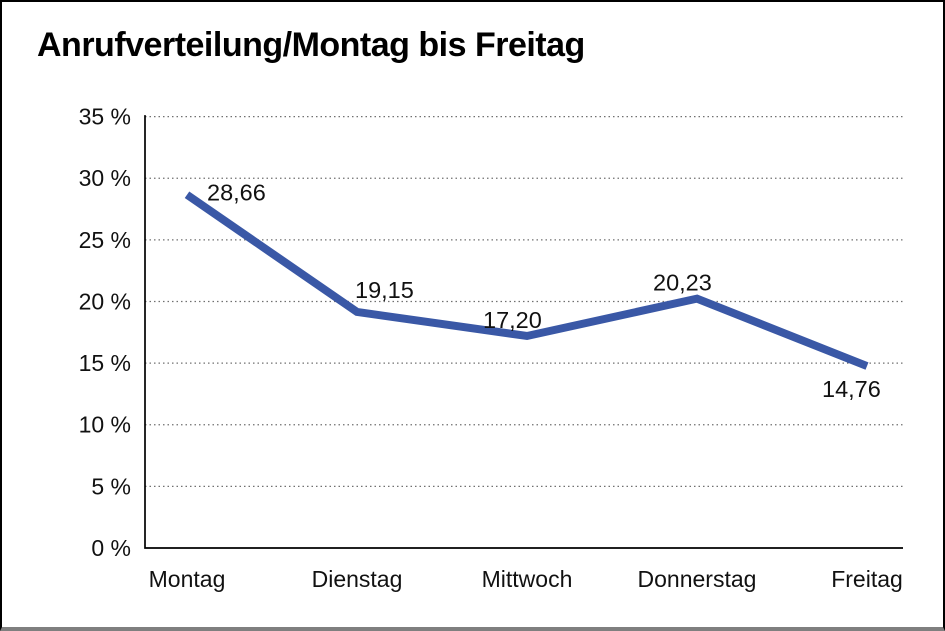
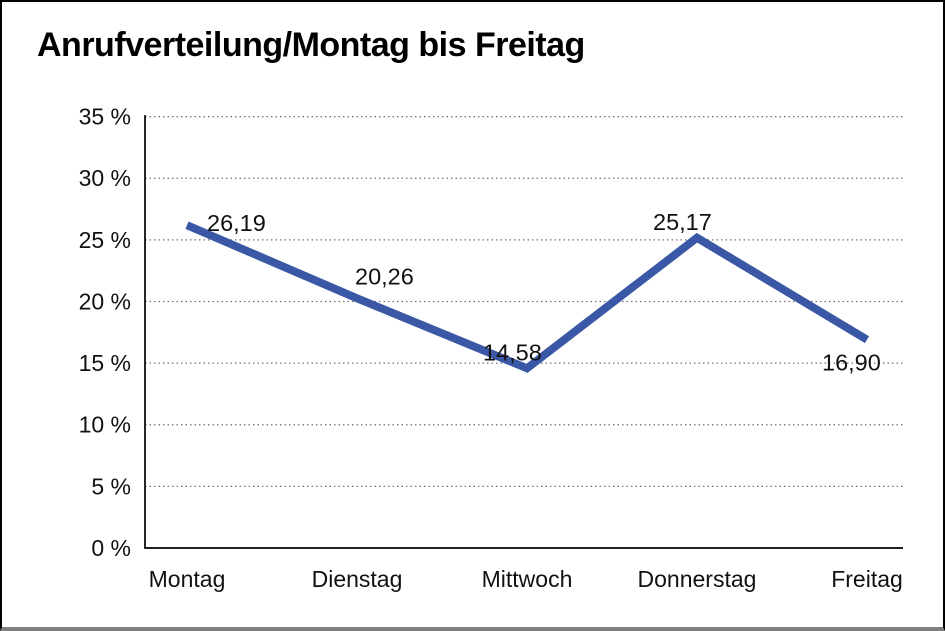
Montag: 28,66 -> 26,19
Dienstag: 19,15 -> 20,26
Mittwoch: 17,20 -> 14,58
Donnerstag: 20,23 -> 25,17
Freitag: 14,76 -> 16,90
